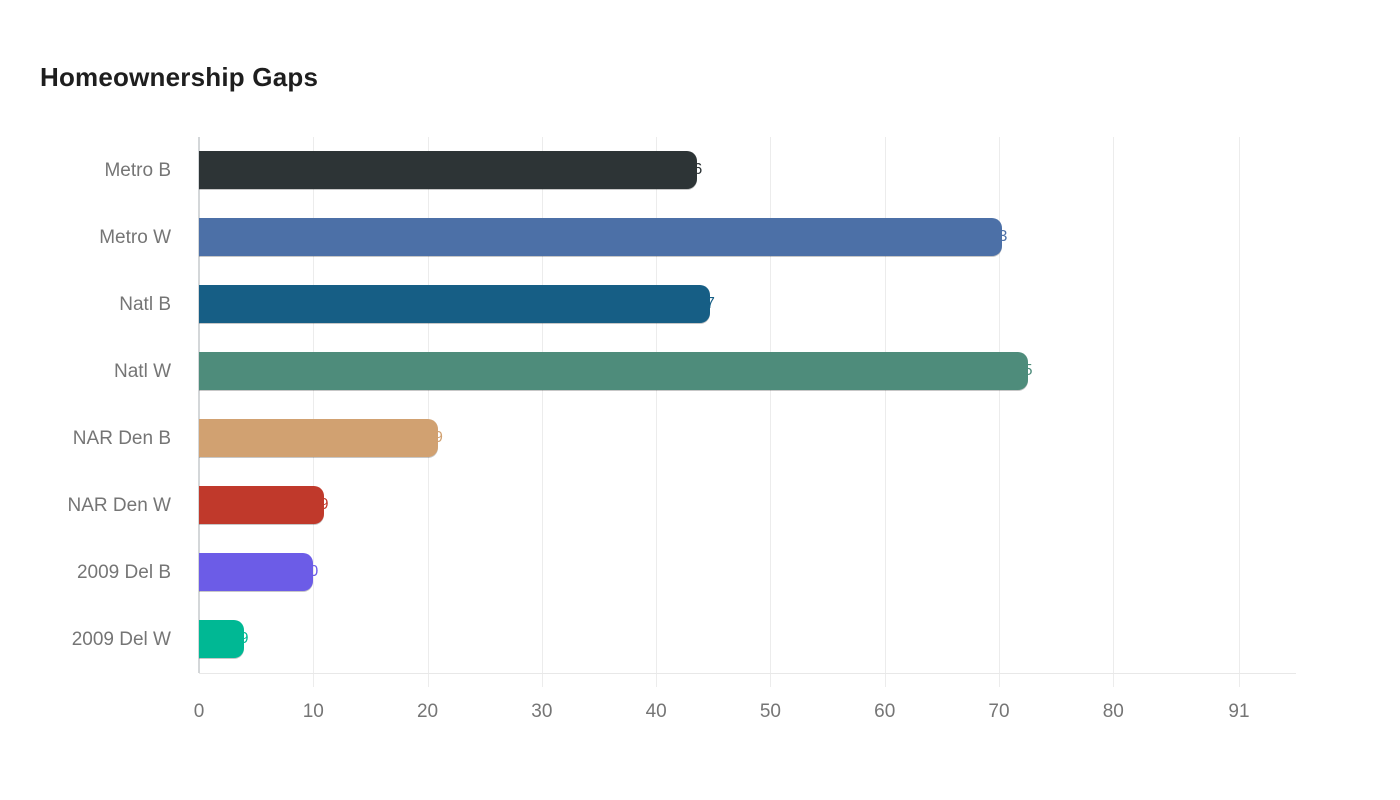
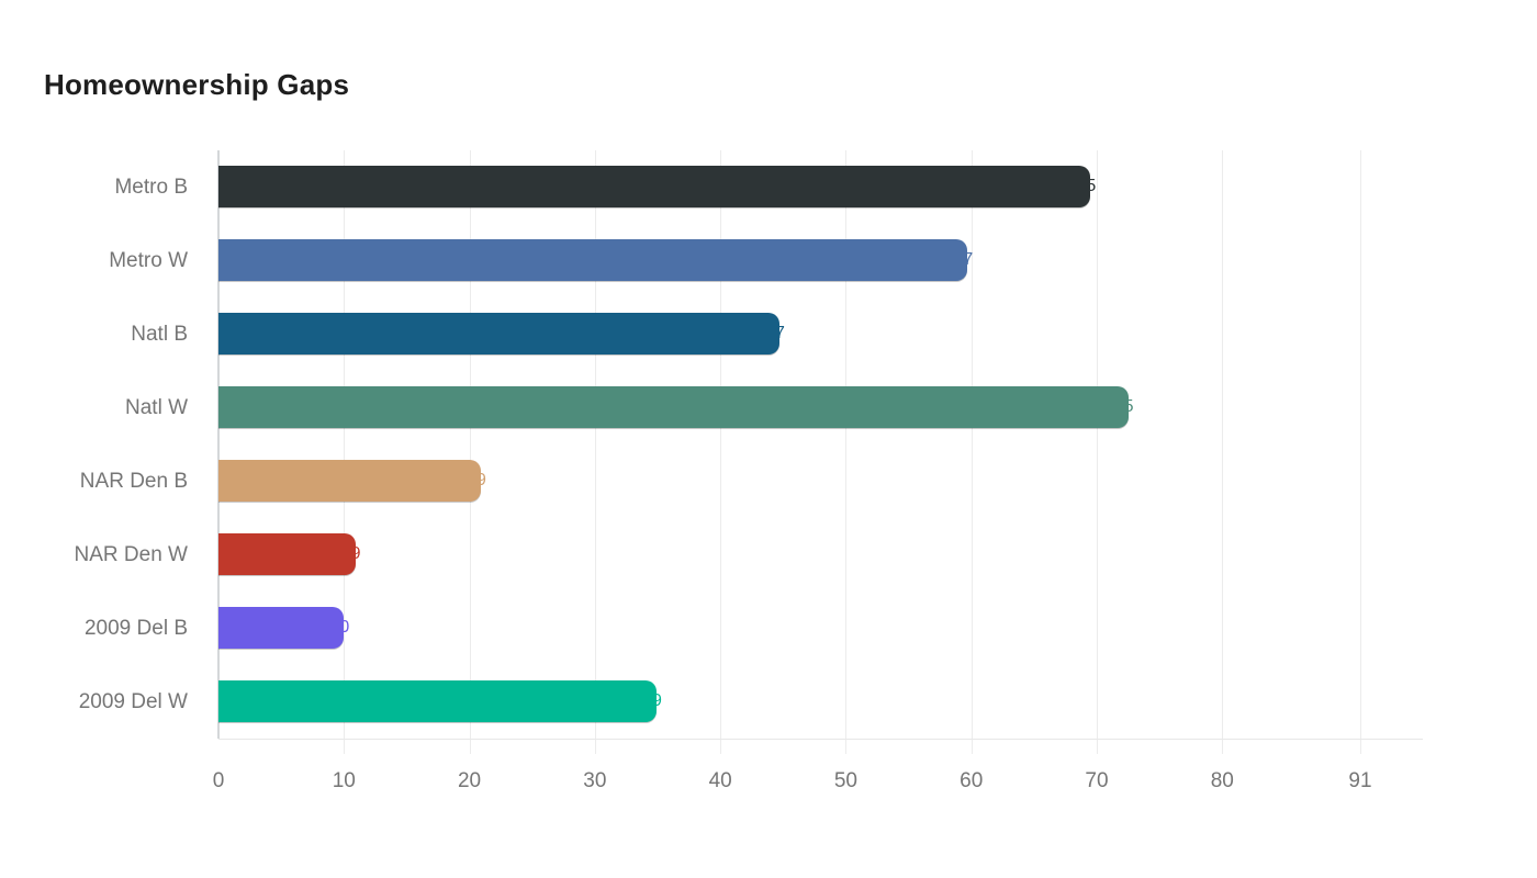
Metro B: 43.6 -> 69.5
Metro W: 70.3 -> 59.7
2009 Del W: 3.9 -> 34.9
